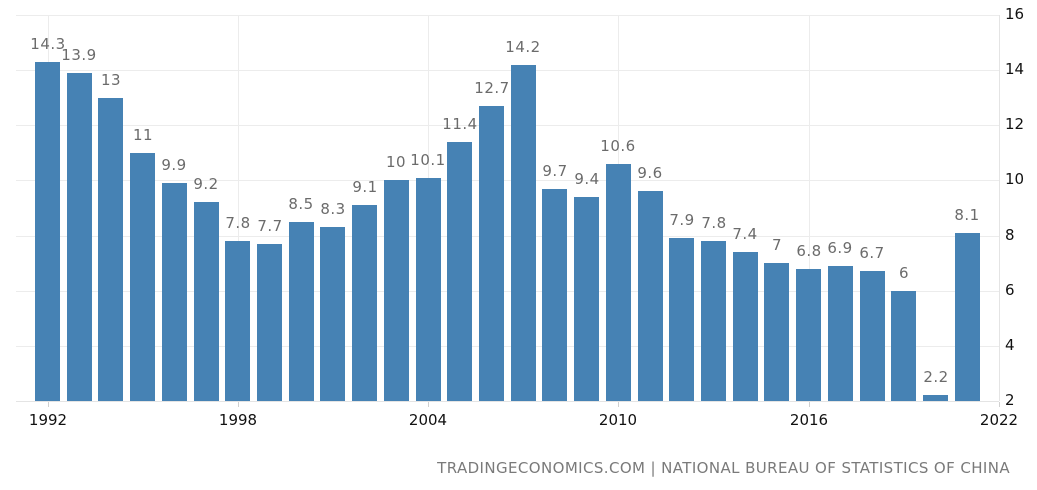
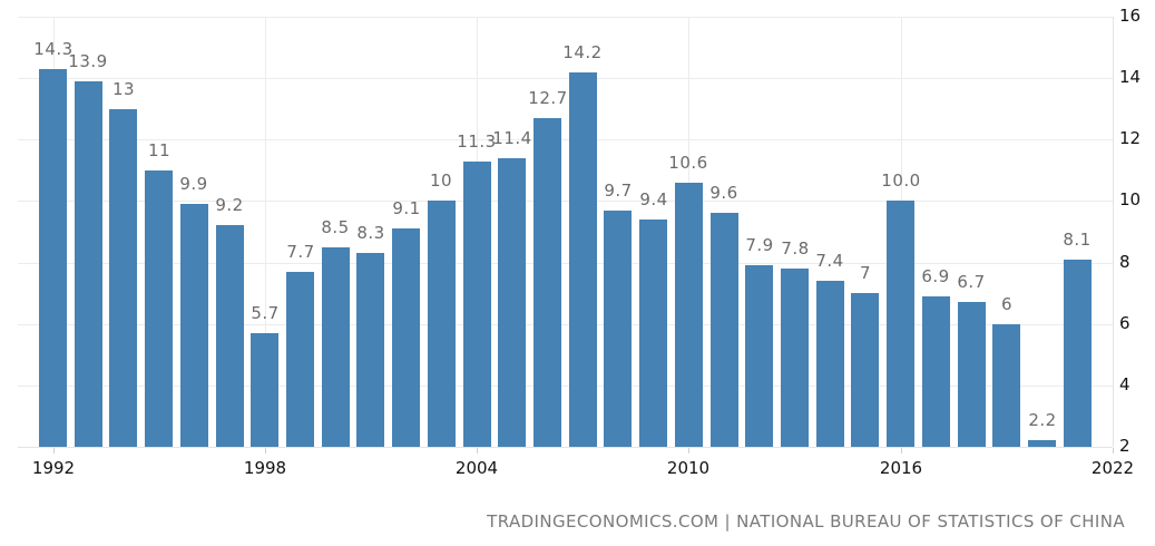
1998: 7.8 -> 5.7
2004: 10.1 -> 11.3
2016: 6.8 -> 10.0
